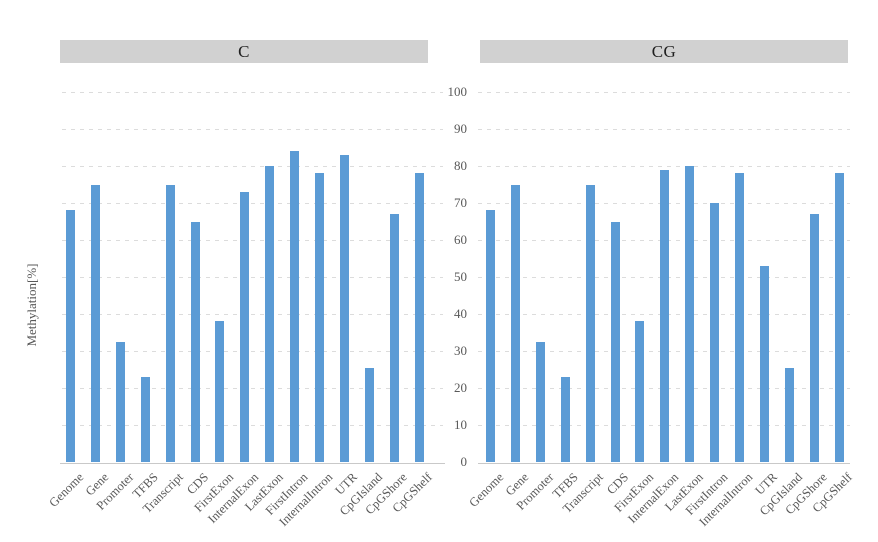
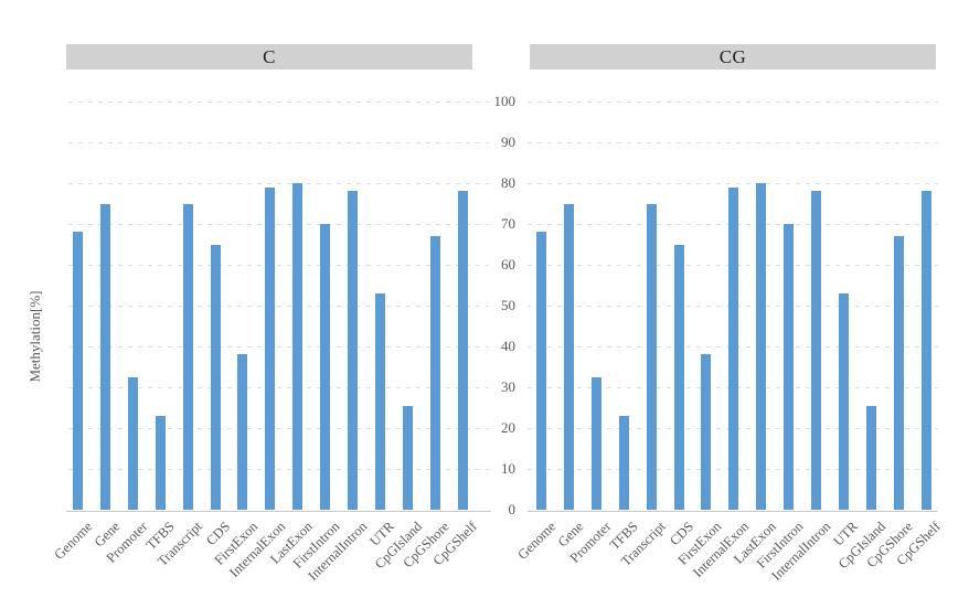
C/InternalExon: 73 -> 79
C/FirstIntron: 84 -> 70
C/UTR: 83 -> 53
